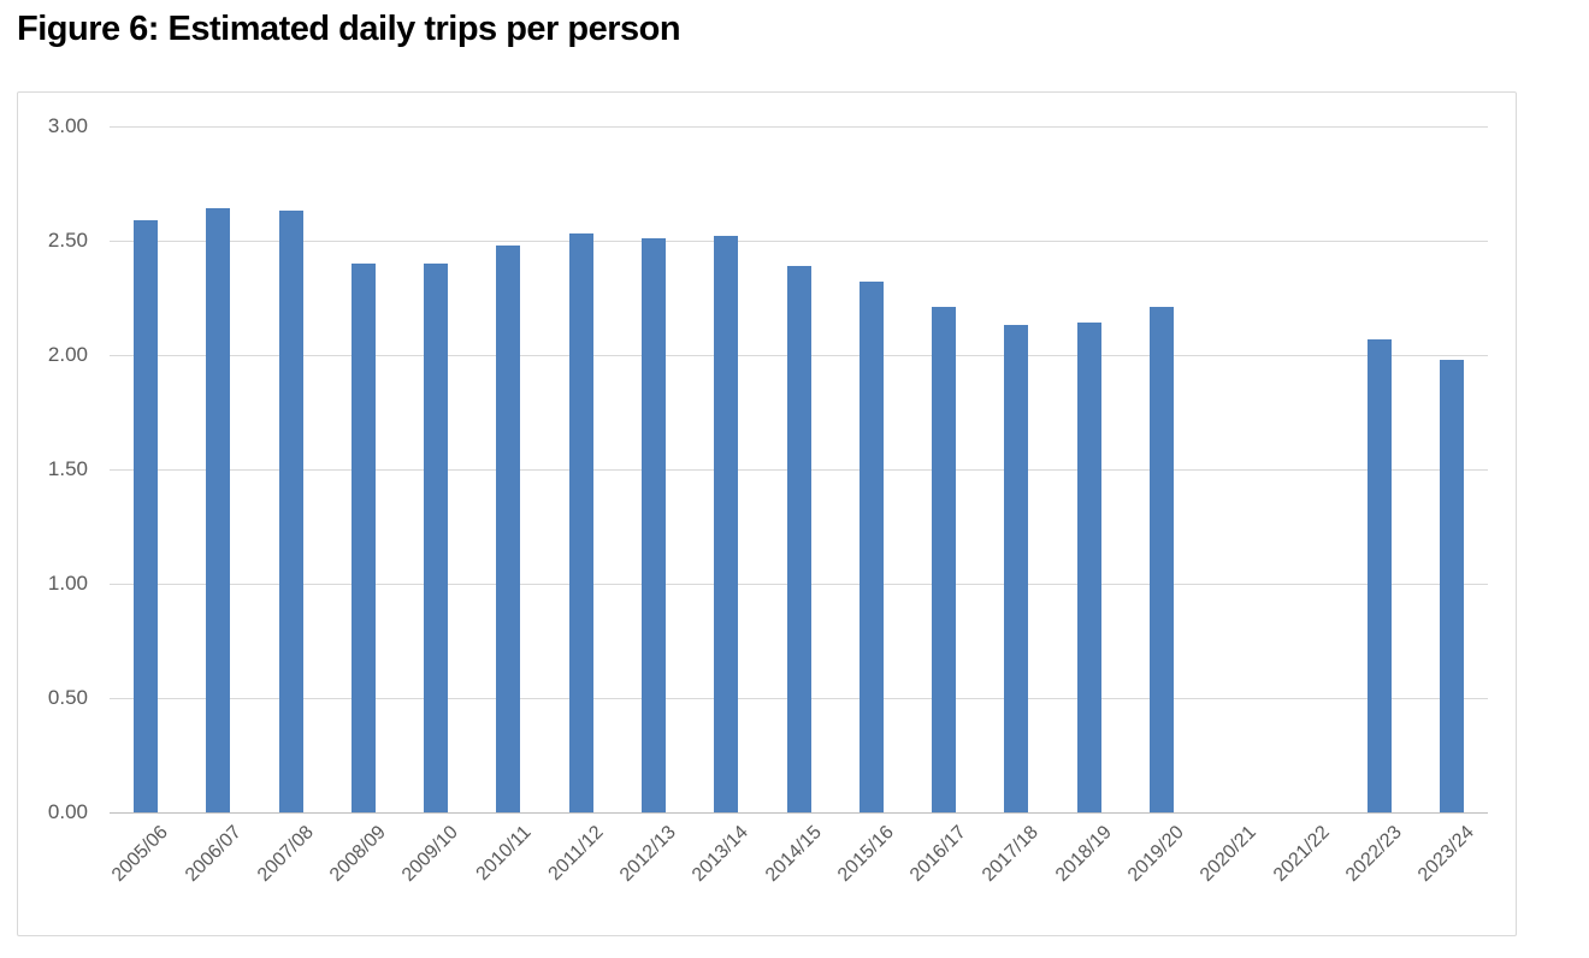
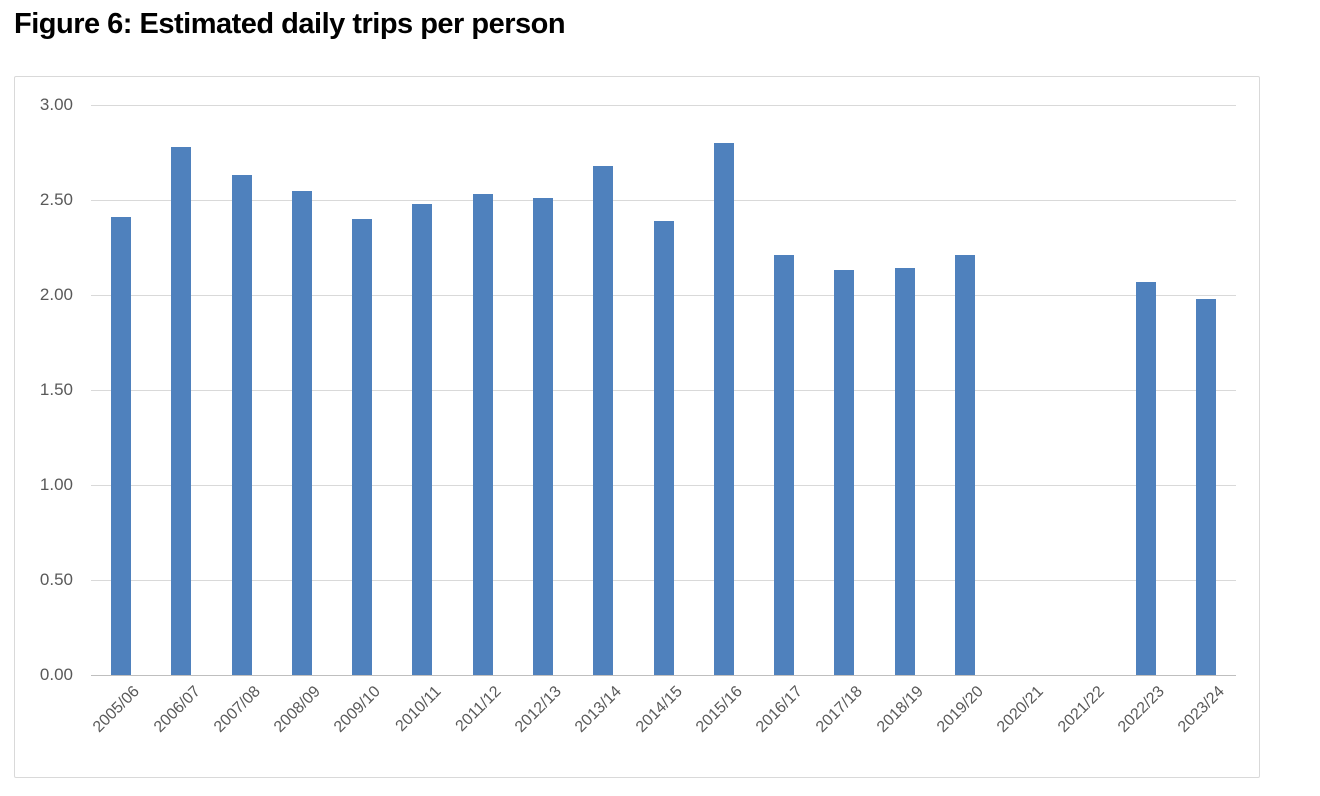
2005/06: 2.59 -> 2.41
2006/07: 2.64 -> 2.78
2008/09: 2.40 -> 2.55
2013/14: 2.52 -> 2.68
2015/16: 2.32 -> 2.80
